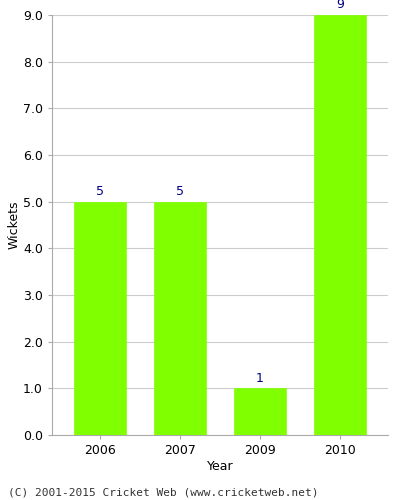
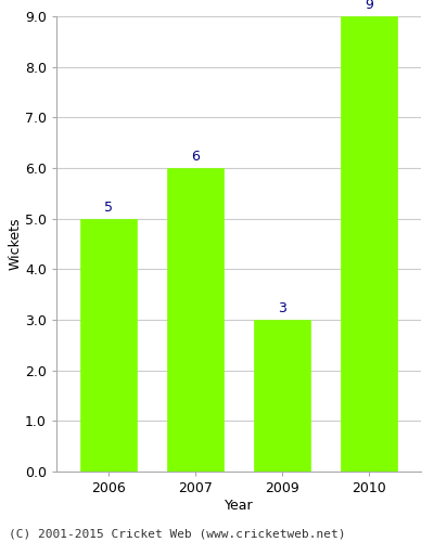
2007: 5 -> 6
2009: 1 -> 3
